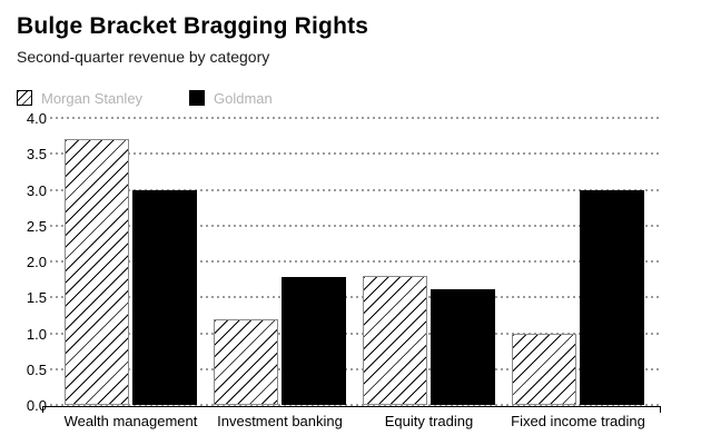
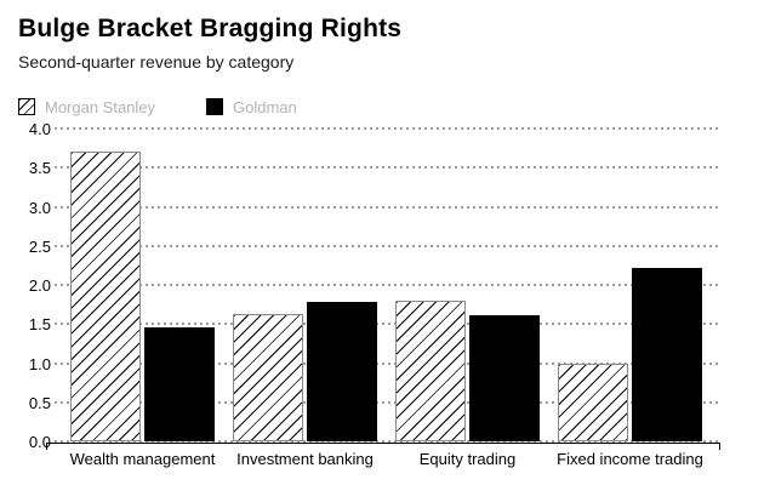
Goldman/Wealth management: 3.0 -> 1.4
Morgan Stanley/Investment banking: 1.2 -> 1.6
Goldman/Fixed income trading: 3.0 -> 2.2
